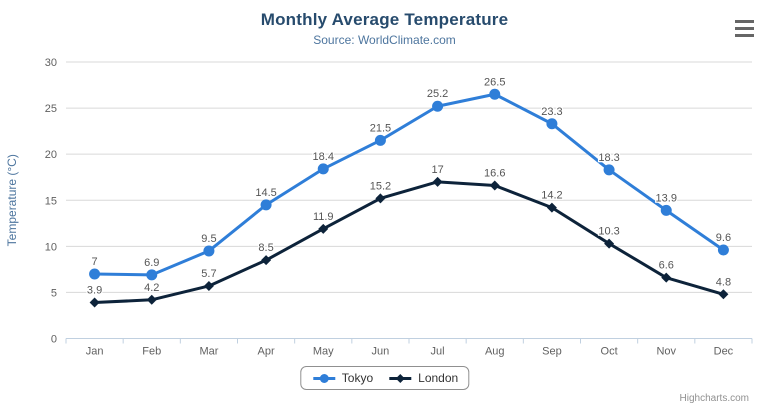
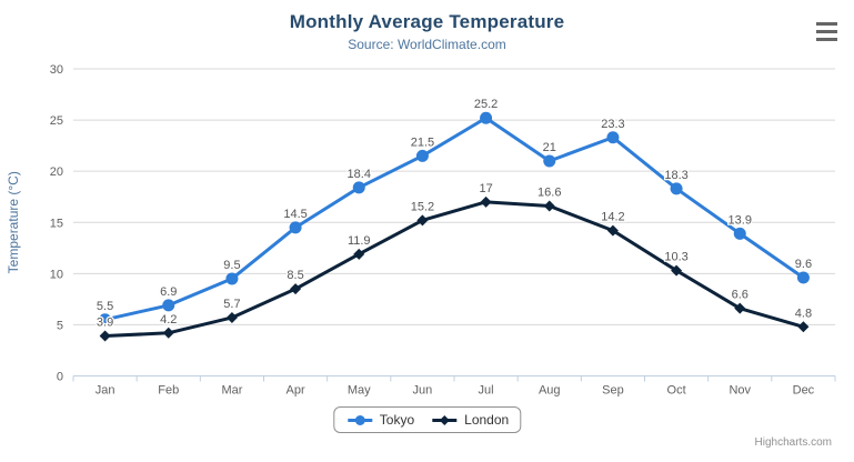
Tokyo/Jan: 7 -> 5.5
Tokyo/Aug: 26.5 -> 21
